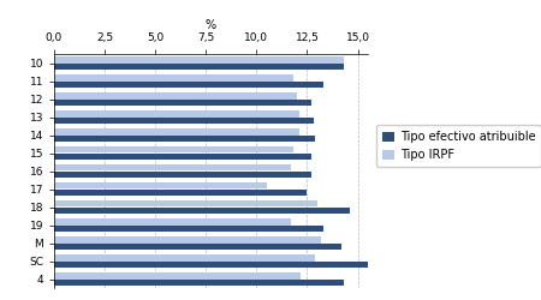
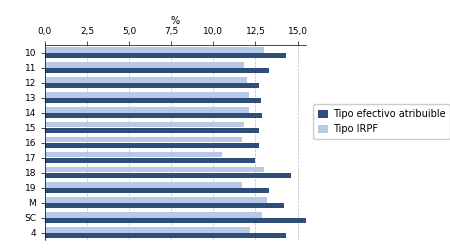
Tipo IRPF/10: 14,3 -> 13,0
